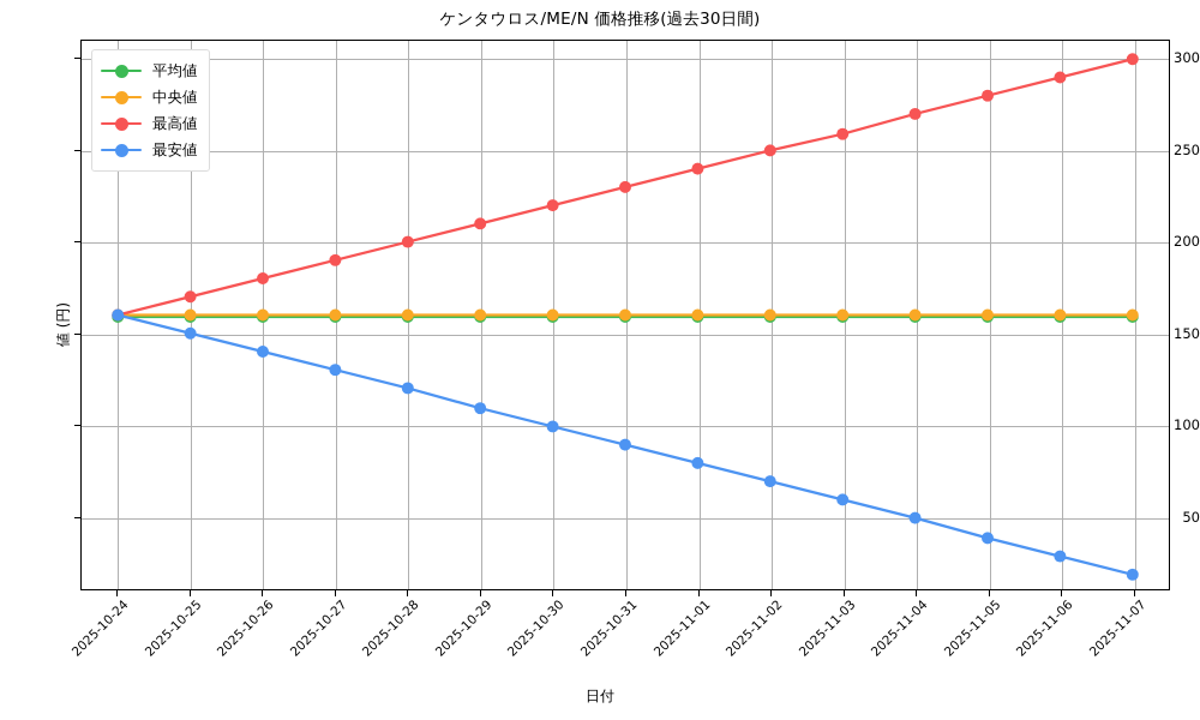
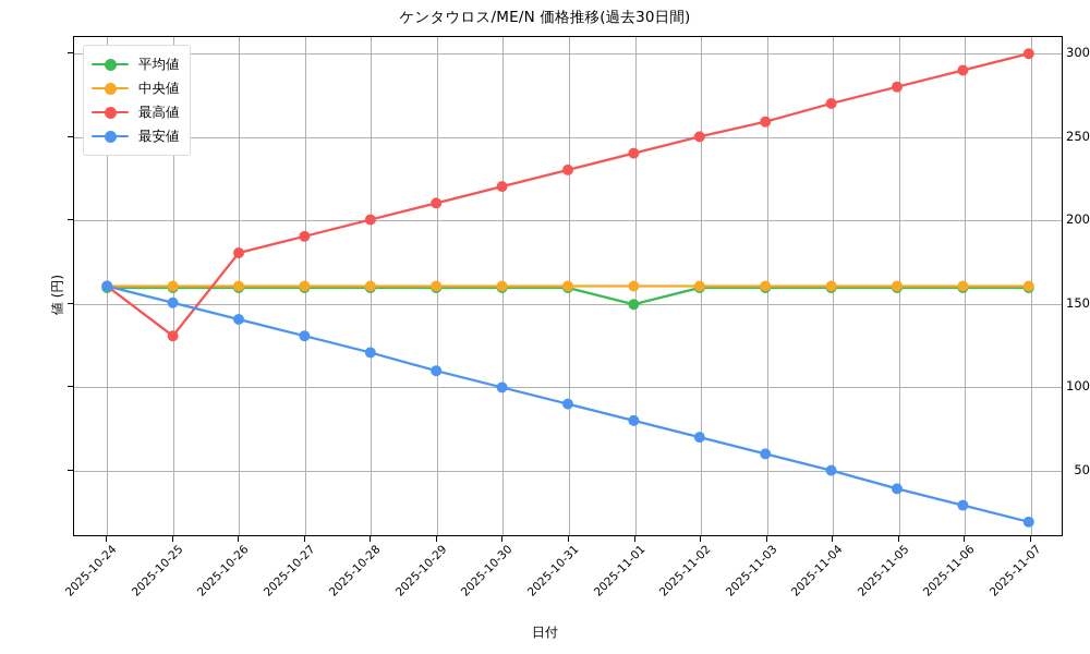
最高値/2025-10-25: 170 -> 130
平均値/2025-11-01: 159 -> 149
